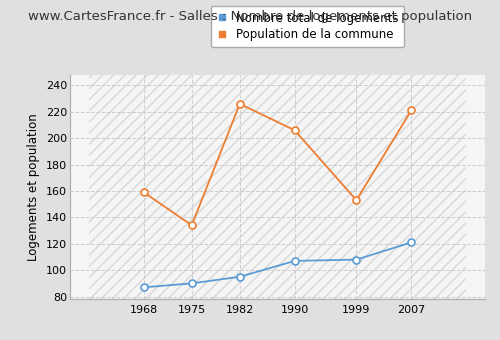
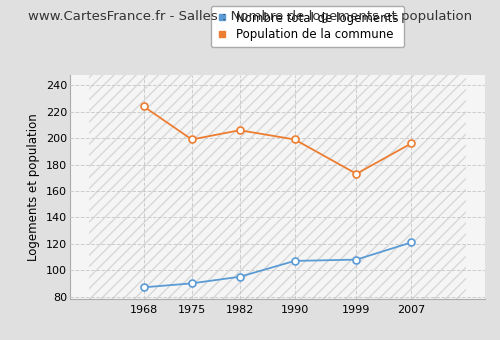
Population de la commune/1968: 159 -> 224
Population de la commune/1975: 134 -> 199
Population de la commune/1982: 226 -> 206
Population de la commune/1990: 206 -> 199
Population de la commune/1999: 153 -> 173
Population de la commune/2007: 221 -> 196
